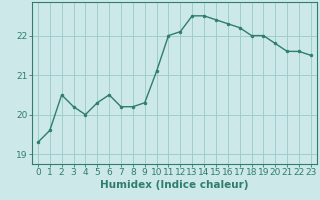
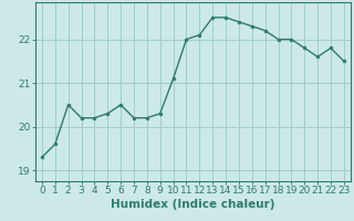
4: 20.0 -> 20.2
22: 21.6 -> 21.8
